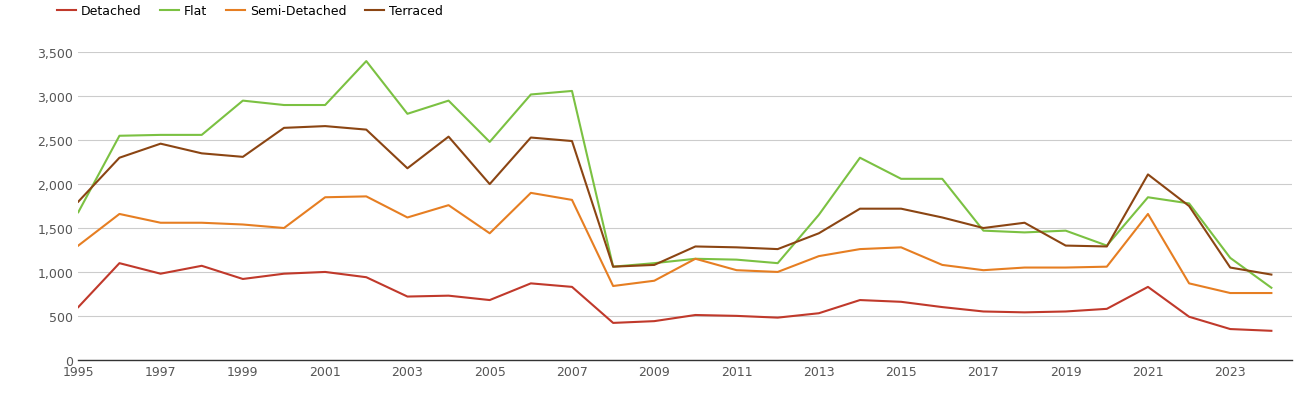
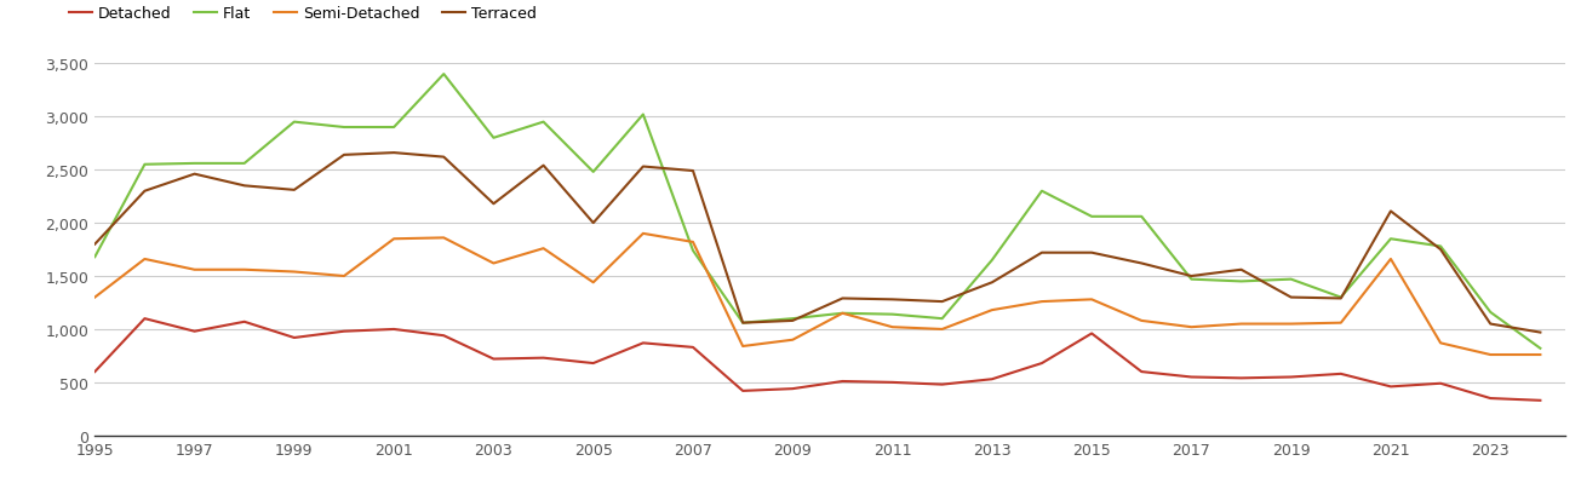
Flat/2007: 3,060 -> 1,740
Detached/2015: 660 -> 960
Detached/2021: 830 -> 460
